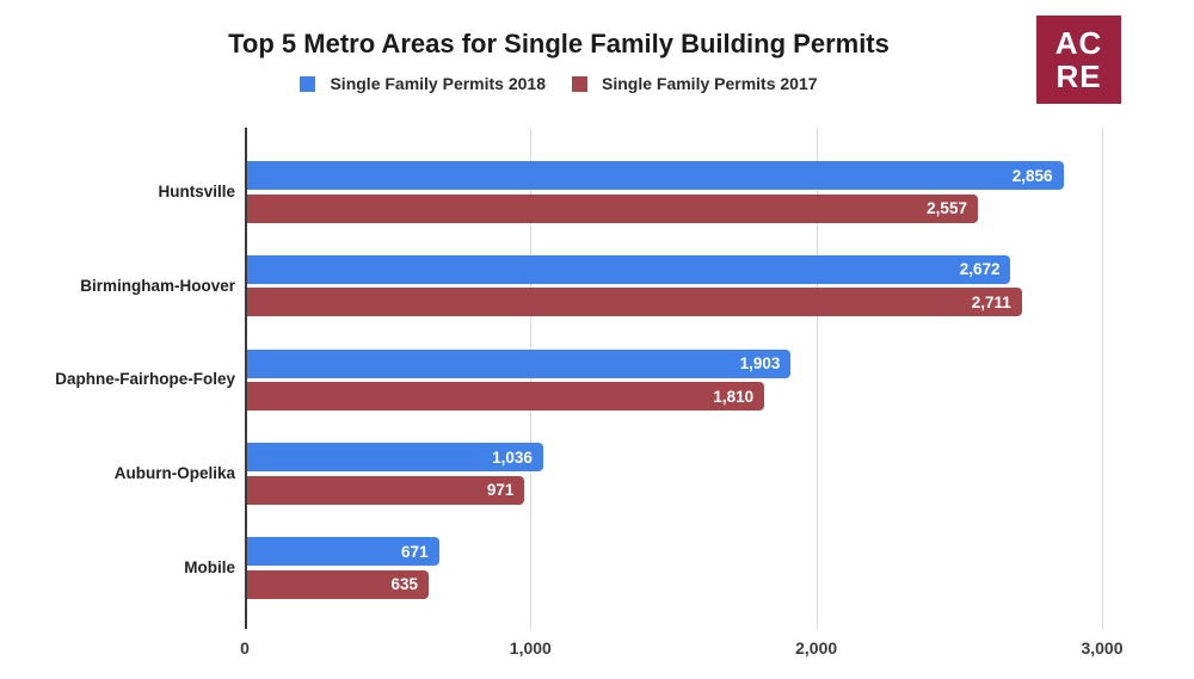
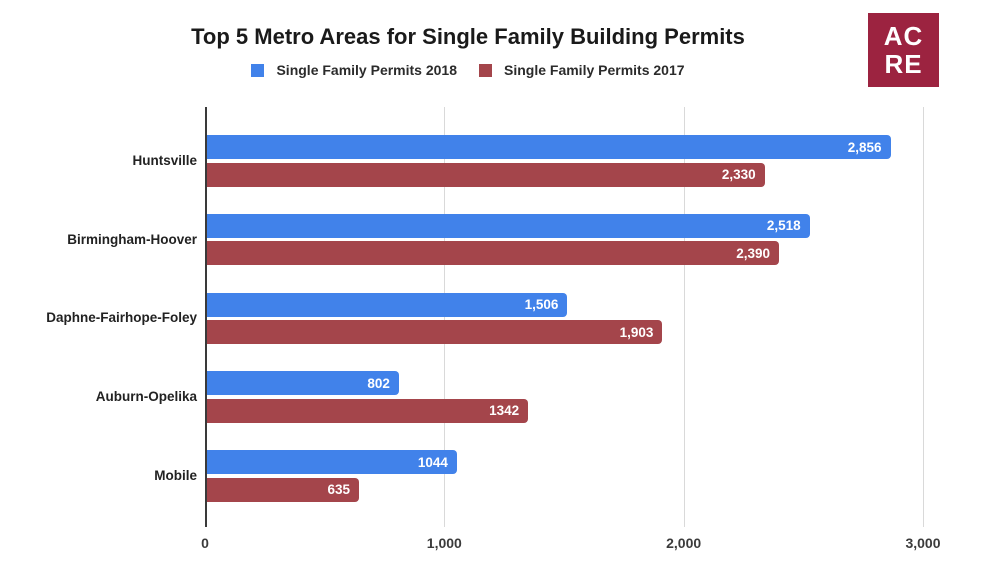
Single Family Permits 2017/Huntsville: 2,557 -> 2,330
Single Family Permits 2018/Birmingham-Hoover: 2,672 -> 2,518
Single Family Permits 2017/Birmingham-Hoover: 2,711 -> 2,390
Single Family Permits 2018/Daphne-Fairhope-Foley: 1,903 -> 1,506
Single Family Permits 2017/Daphne-Fairhope-Foley: 1,810 -> 1,903
Single Family Permits 2018/Auburn-Opelika: 1,036 -> 802
Single Family Permits 2017/Auburn-Opelika: 971 -> 1342
Single Family Permits 2018/Mobile: 671 -> 1044
